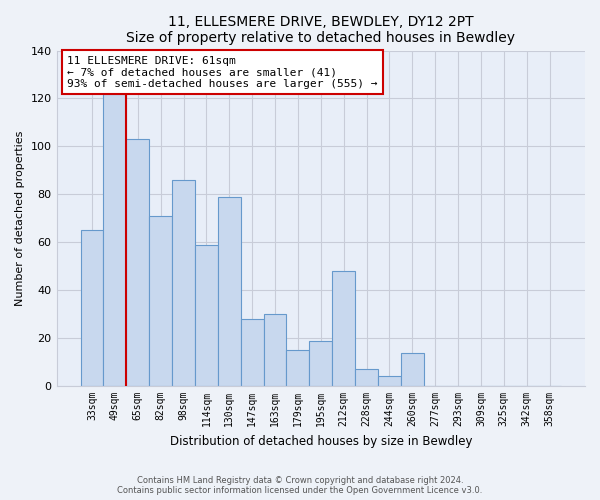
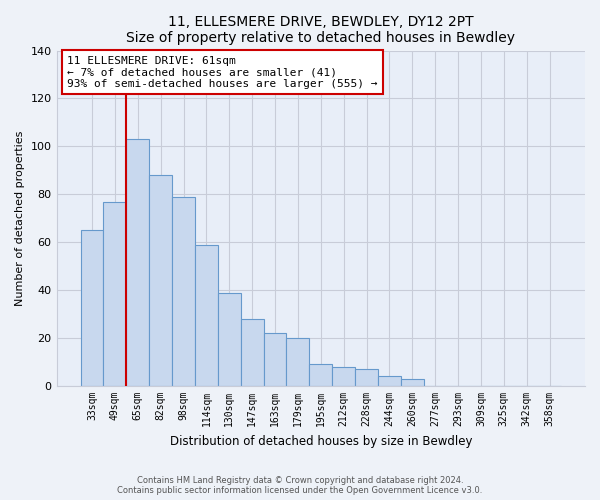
49sqm: 122 -> 77
82sqm: 71 -> 88
98sqm: 86 -> 79
130sqm: 79 -> 39
163sqm: 30 -> 22
179sqm: 15 -> 20
195sqm: 19 -> 9
212sqm: 48 -> 8
260sqm: 14 -> 3
